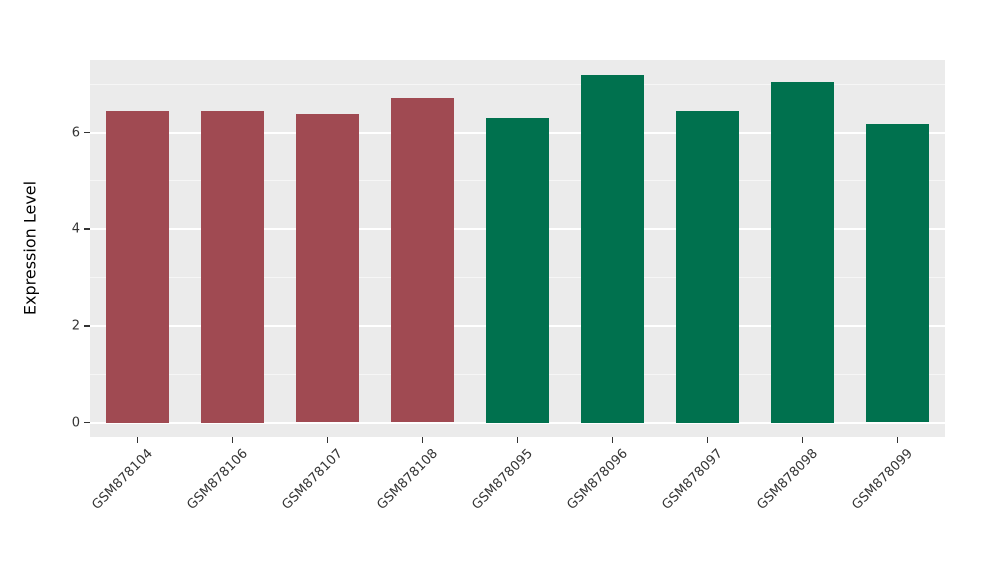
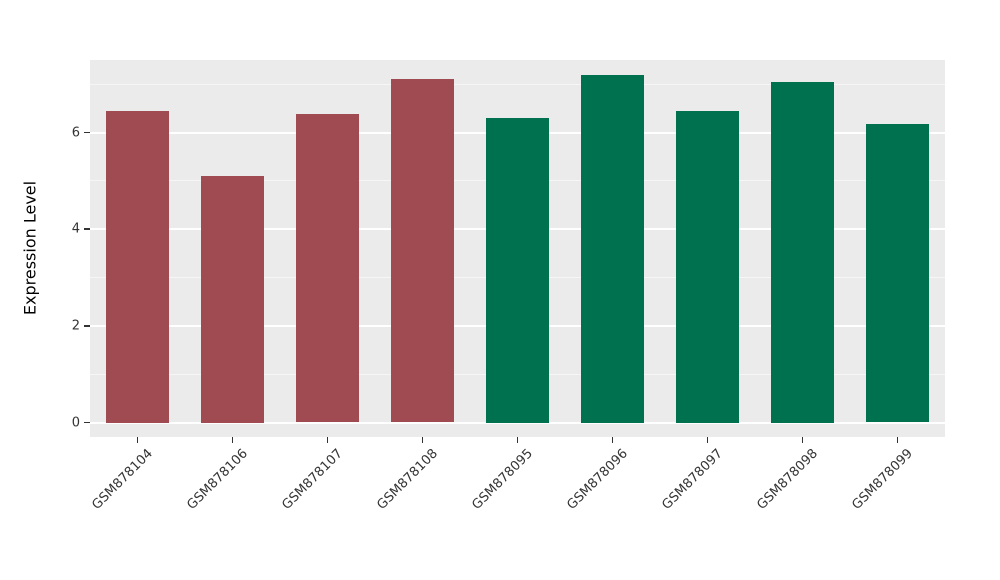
GSM878106: 6.5 -> 5.1
GSM878108: 6.7 -> 7.1
